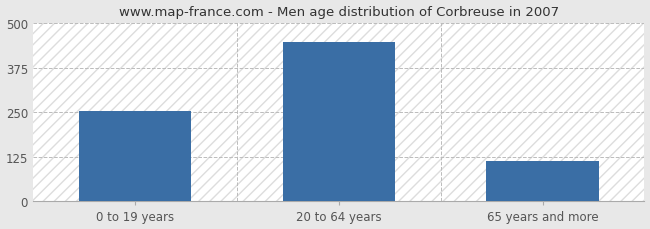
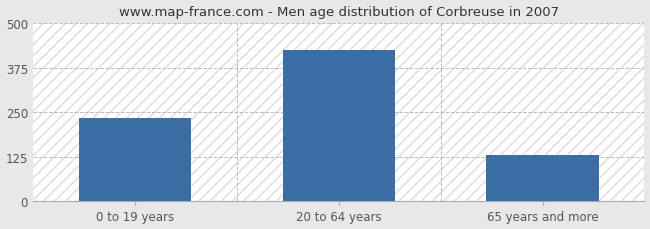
0 to 19 years: 253 -> 235
20 to 64 years: 447 -> 425
65 years and more: 113 -> 130
